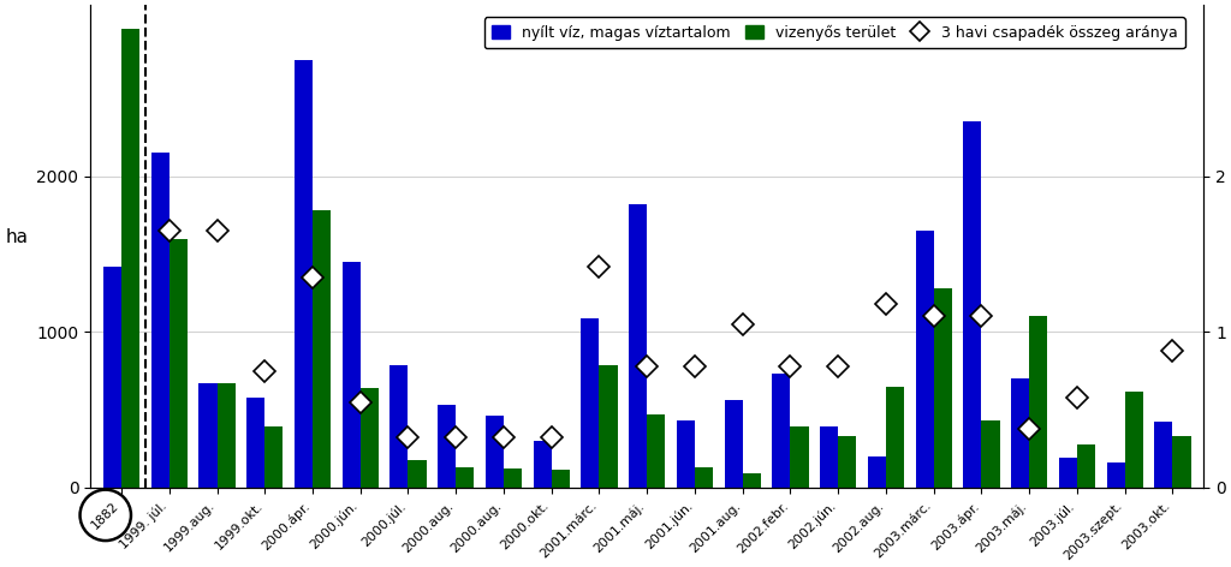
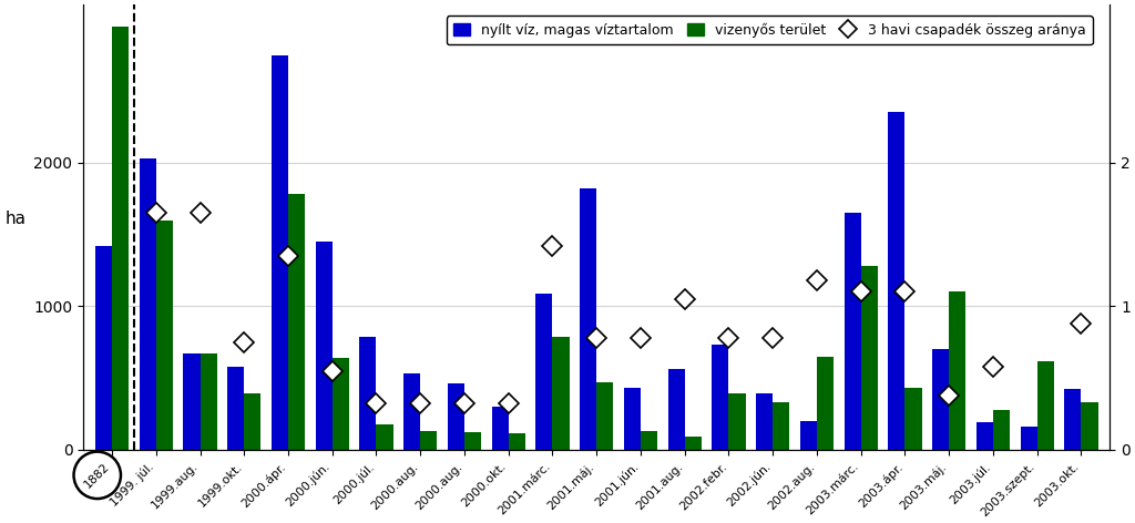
nyílt víz, magas víztartalom/1999. júl.: 2150 -> 2030
